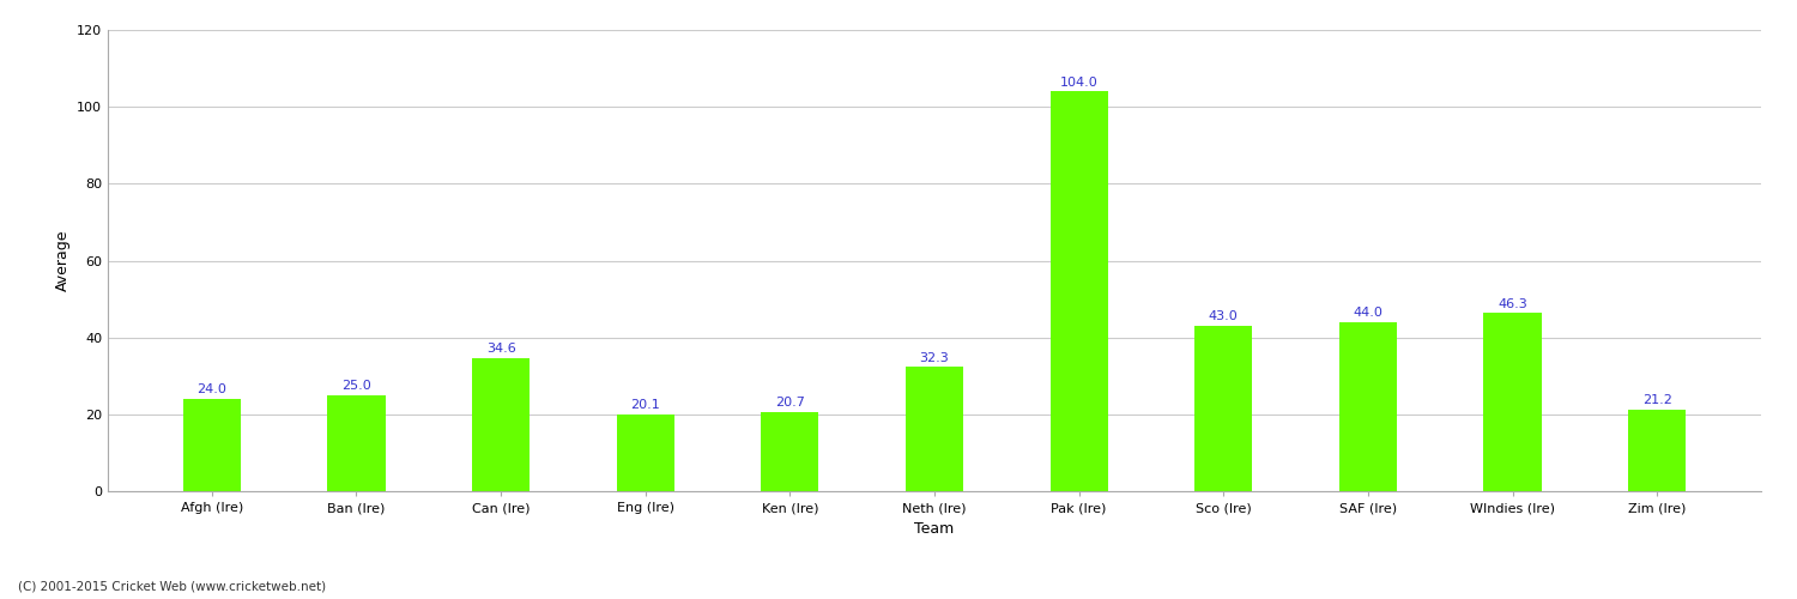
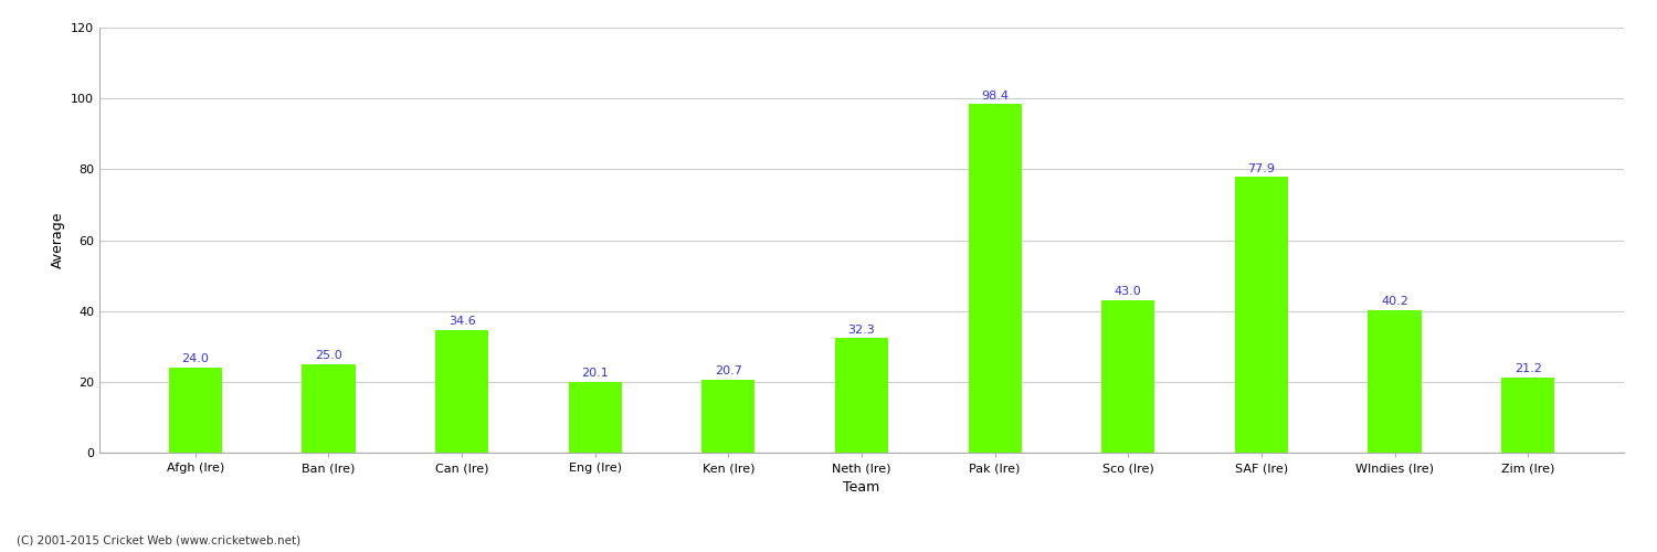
Pak (Ire): 104.0 -> 98.4
SAF (Ire): 44.0 -> 77.9
WIndies (Ire): 46.3 -> 40.2
